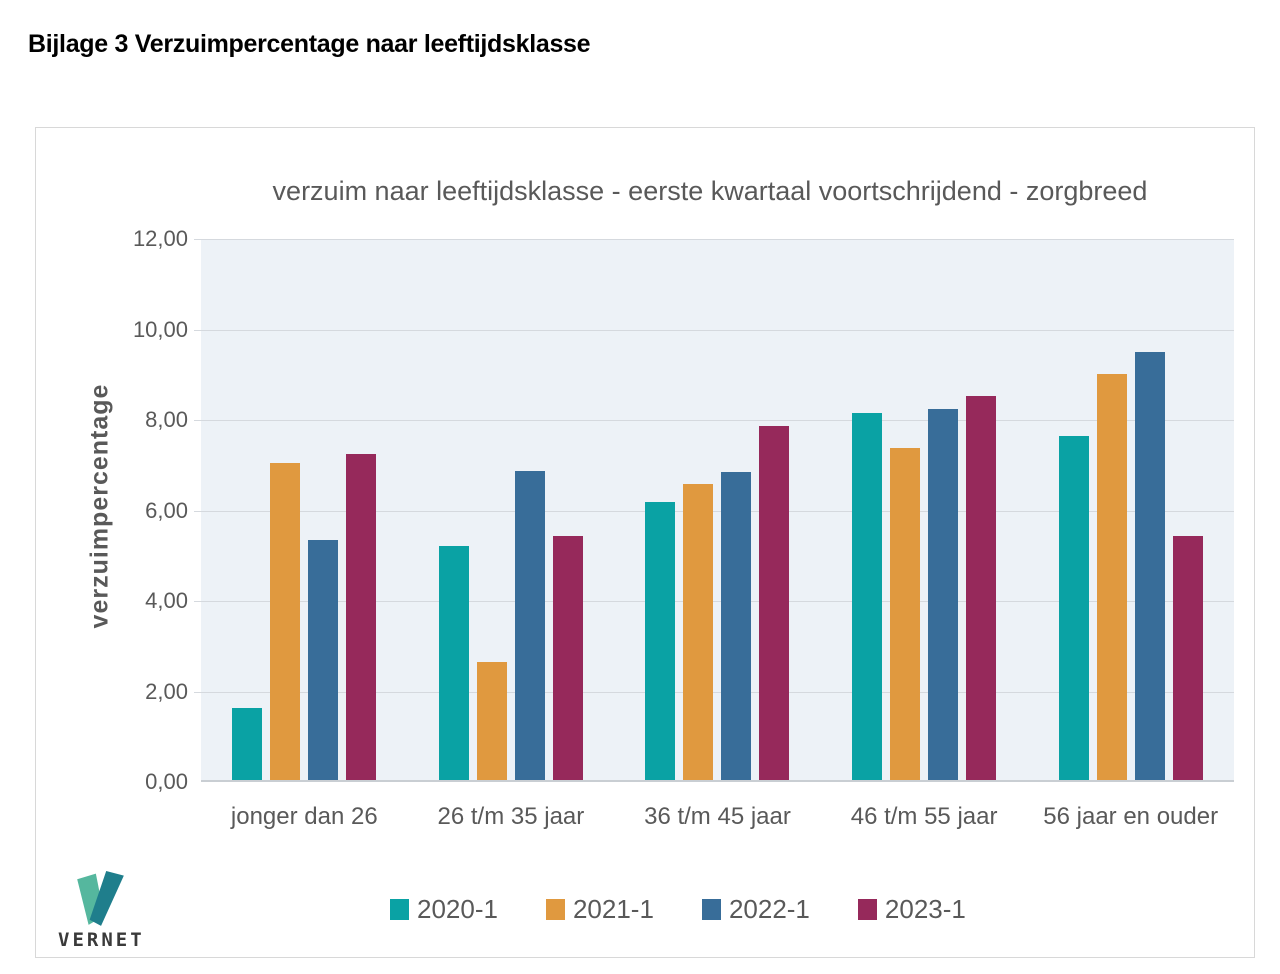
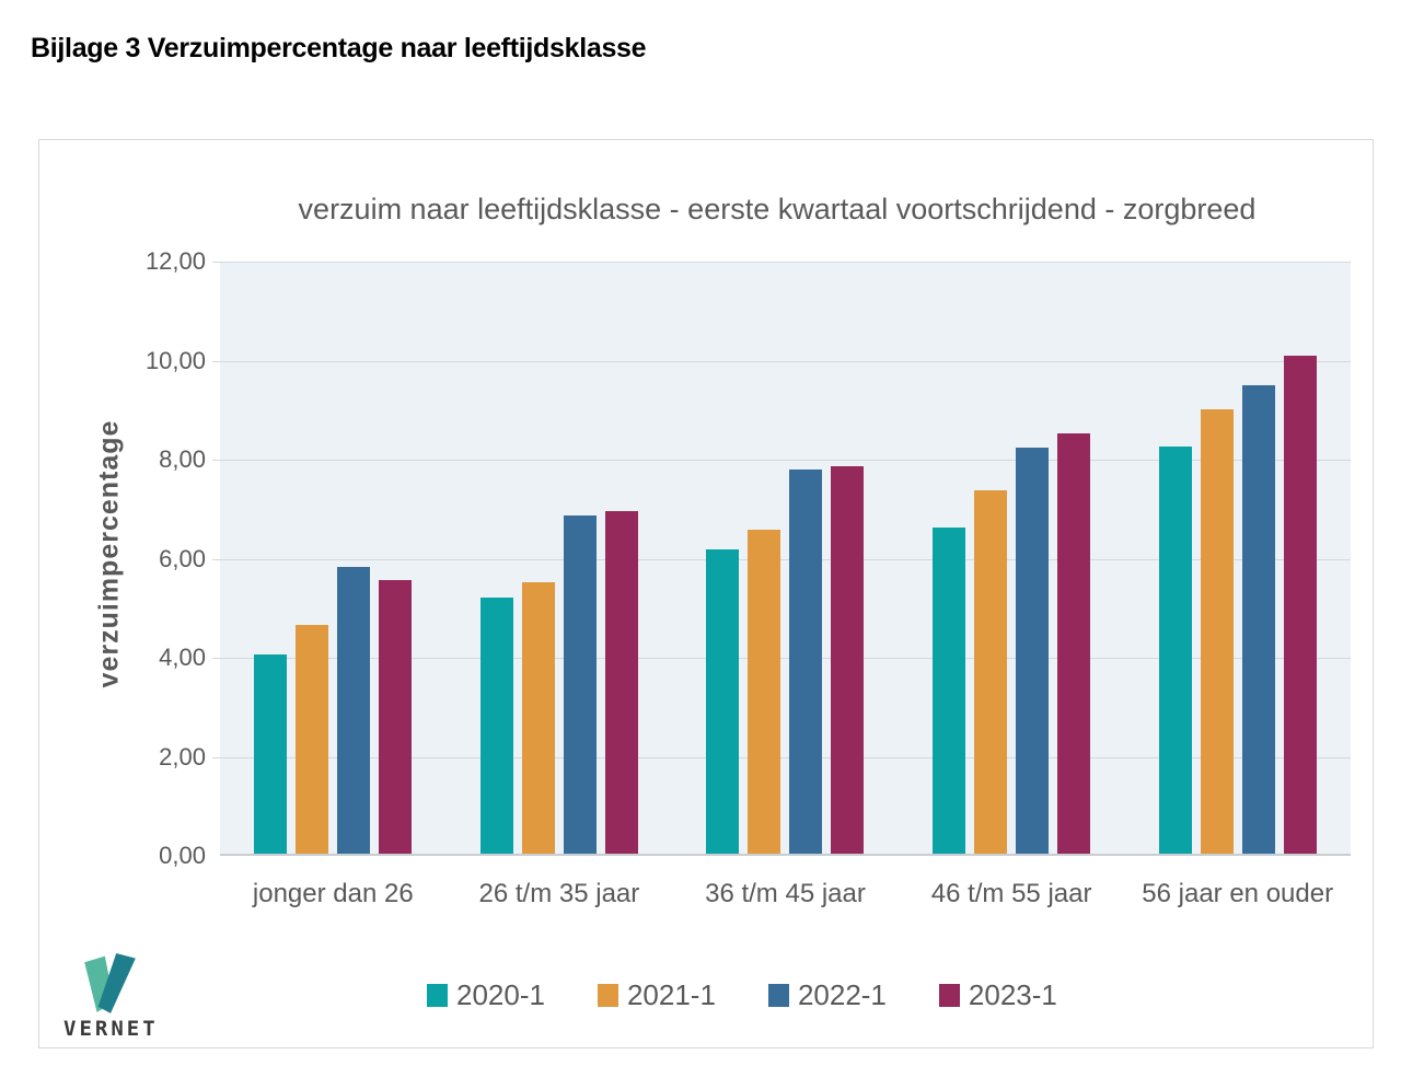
2020-1/jonger dan 26: 1,6 -> 4,0
2021-1/jonger dan 26: 7,0 -> 4,6
2022-1/jonger dan 26: 5,3 -> 5,8
2023-1/jonger dan 26: 7,2 -> 5,5
2021-1/26 t/m 35 jaar: 2,6 -> 5,5
2023-1/26 t/m 35 jaar: 5,4 -> 6,9
2022-1/36 t/m 45 jaar: 6,8 -> 7,8
2020-1/46 t/m 55 jaar: 8,1 -> 6,6
2020-1/56 jaar en ouder: 7,6 -> 8,2
2023-1/56 jaar en ouder: 5,4 -> 10,1
